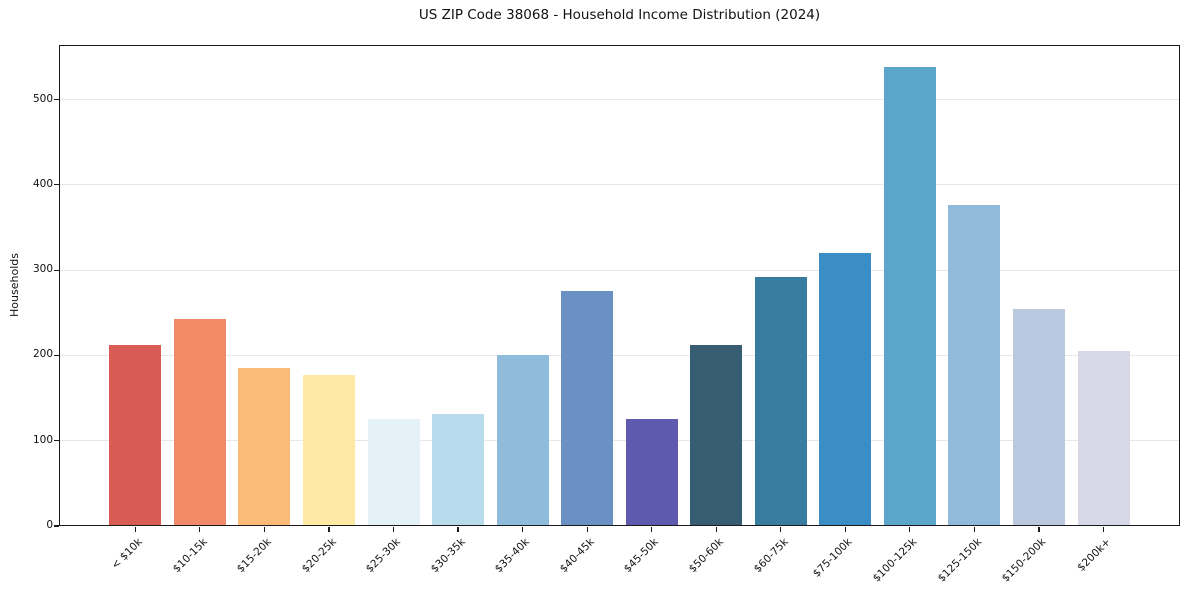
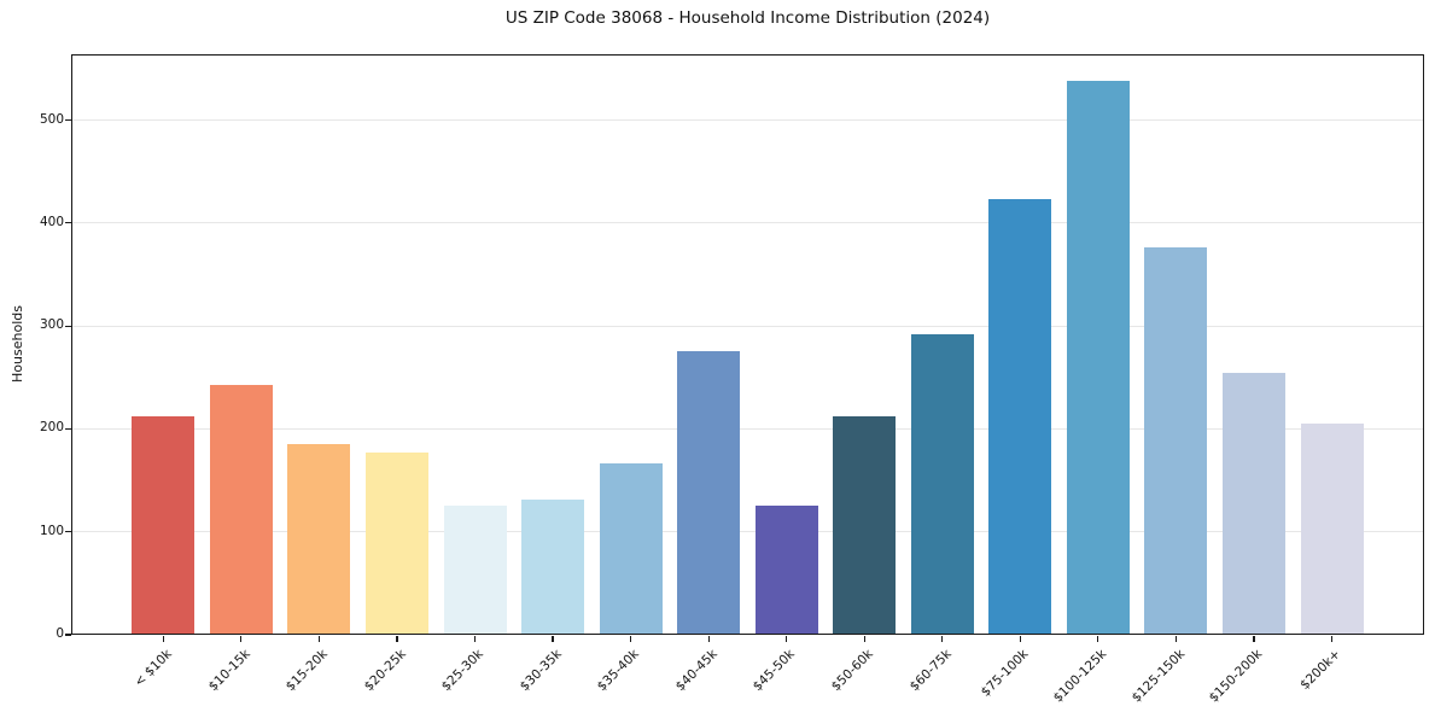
$35-40k: 200 -> 170
$75-100k: 320 -> 420
